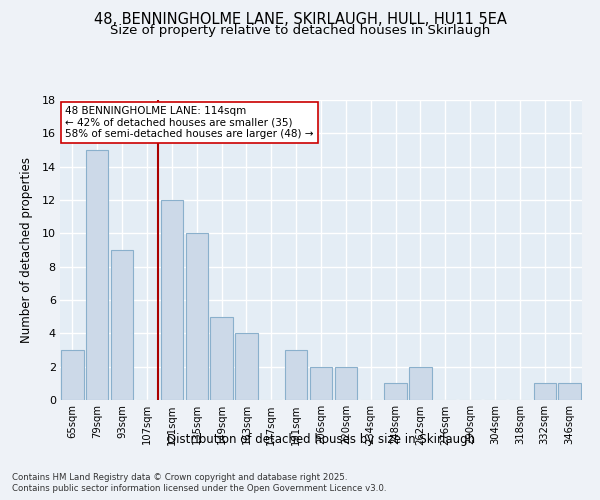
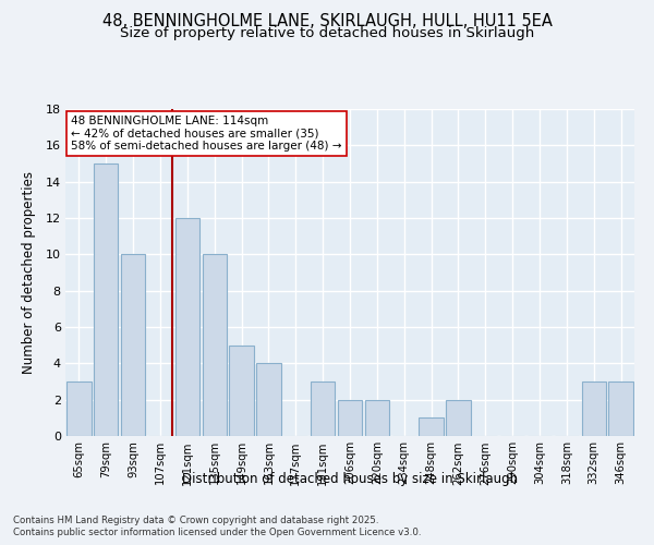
93sqm: 9 -> 10
332sqm: 1 -> 3
346sqm: 1 -> 3
